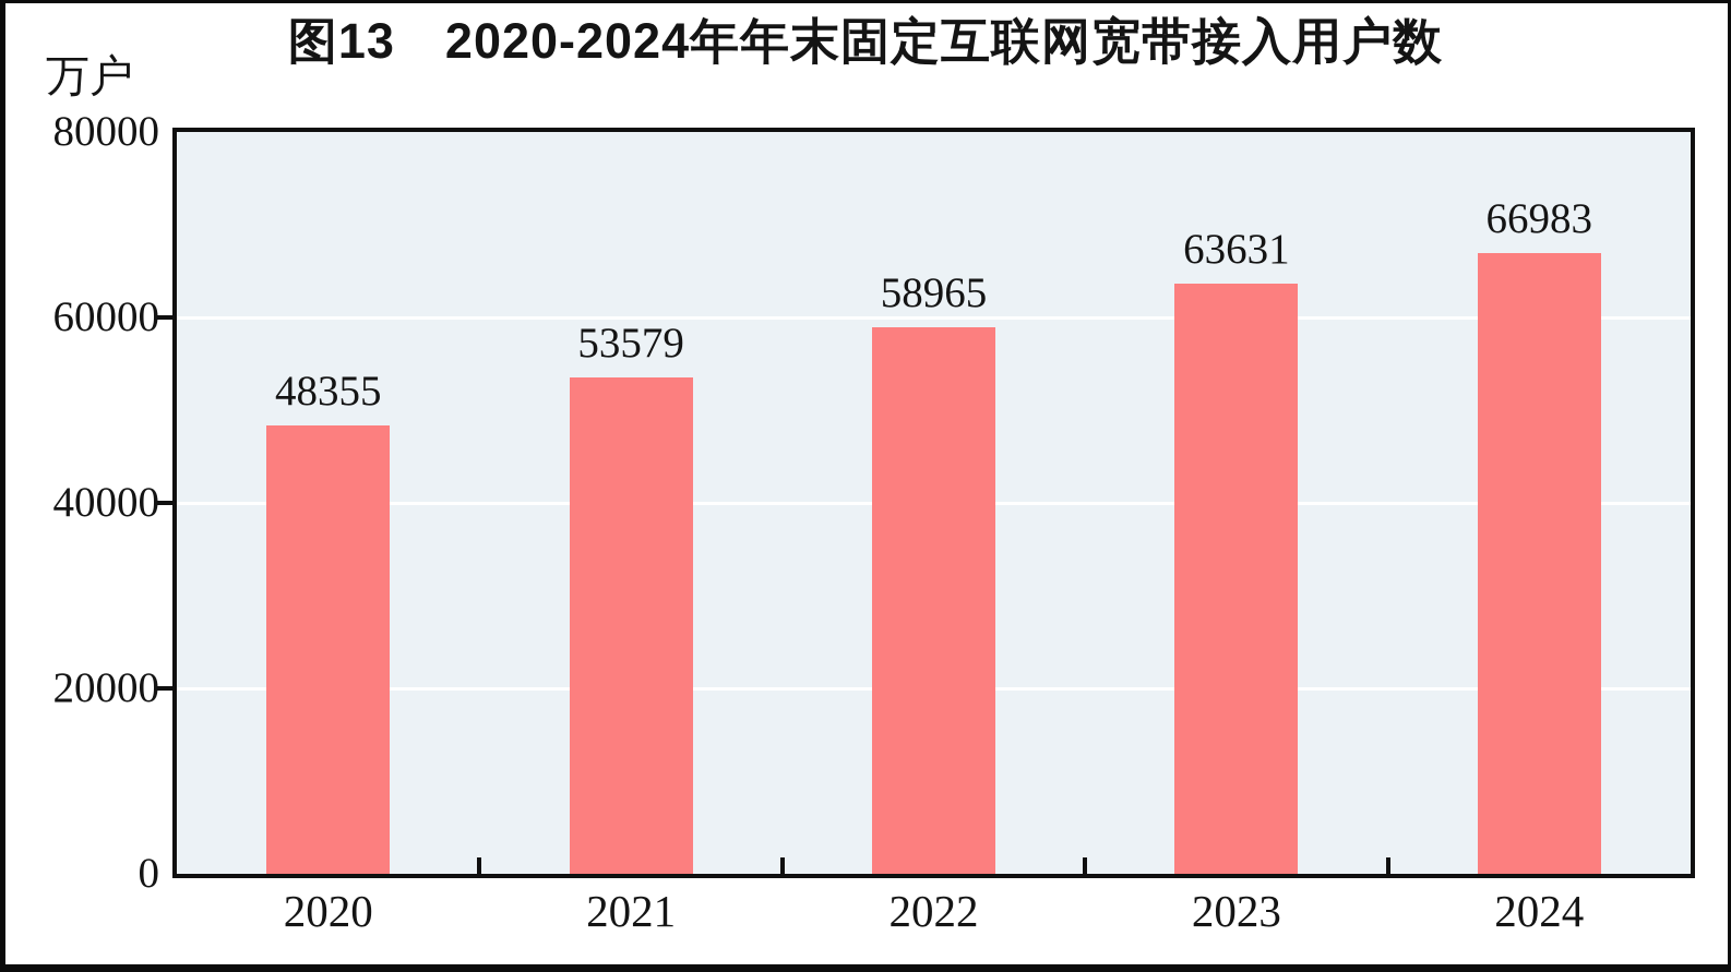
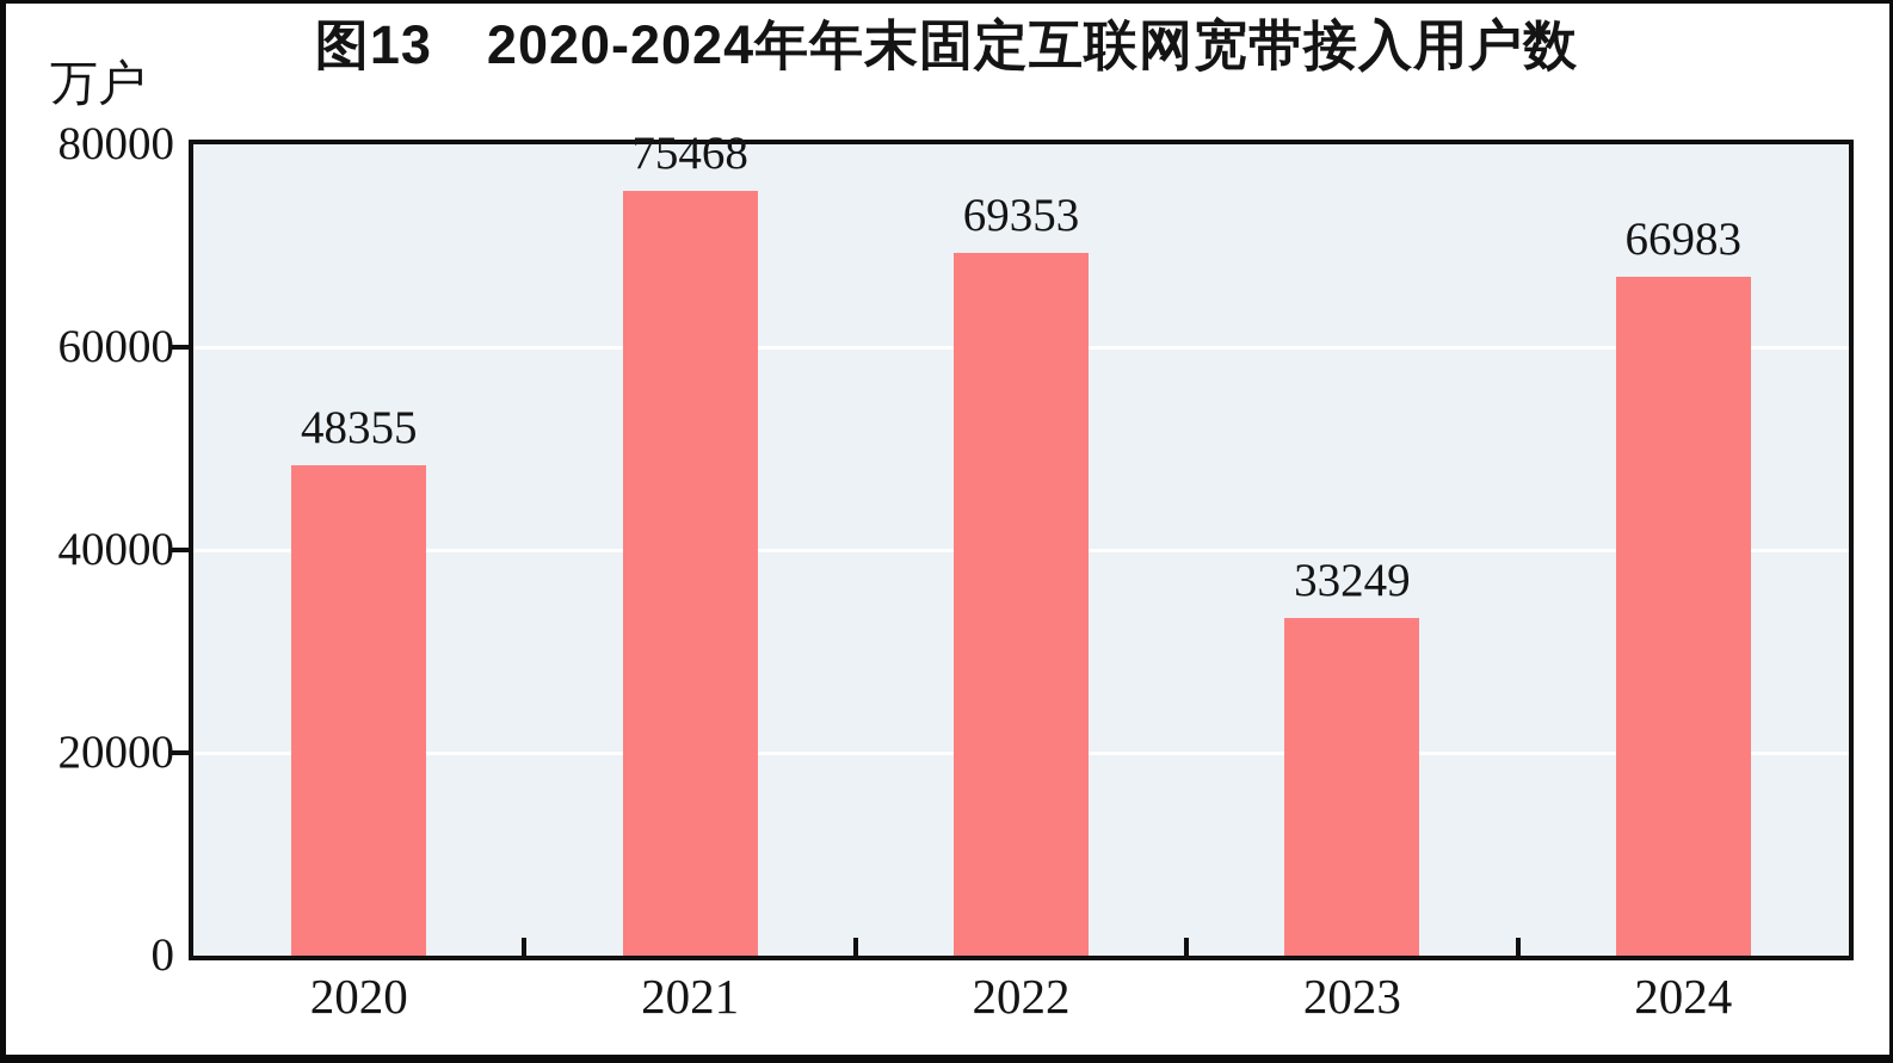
2021: 53579 -> 75468
2022: 58965 -> 69353
2023: 63631 -> 33249
